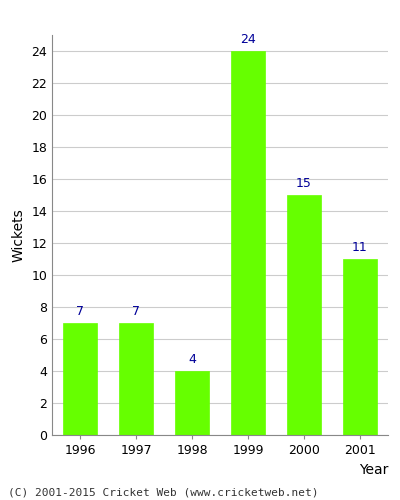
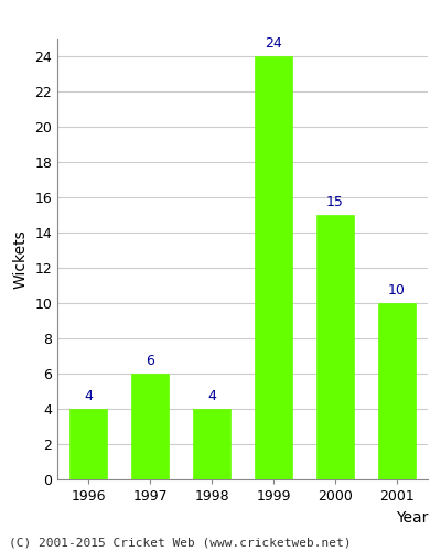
1996: 7 -> 4
1997: 7 -> 6
2001: 11 -> 10
